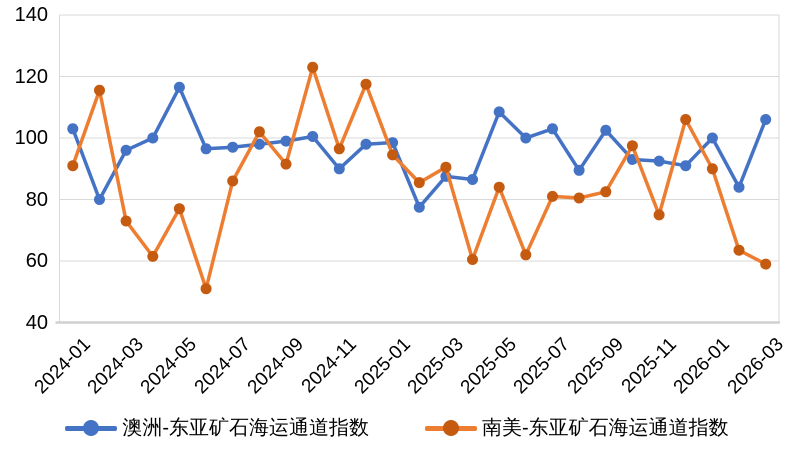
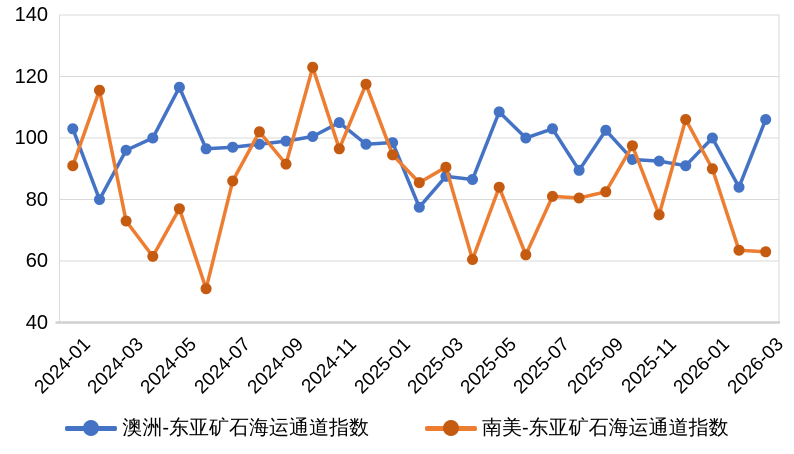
澳洲-东亚矿石海运通道指数/2024-11: 90 -> 105
南美-东亚矿石海运通道指数/2026-03: 59 -> 63
